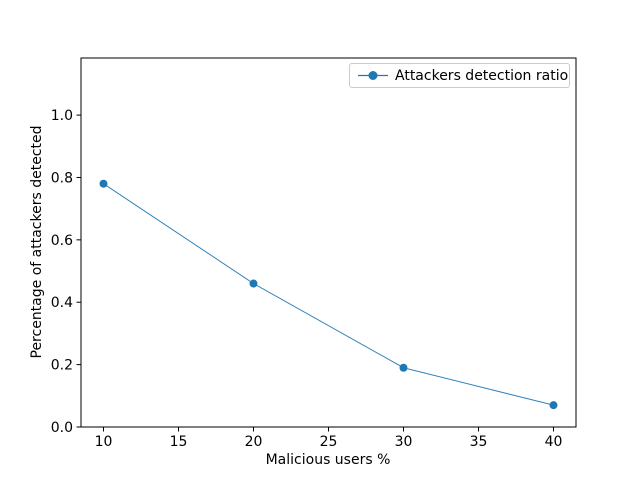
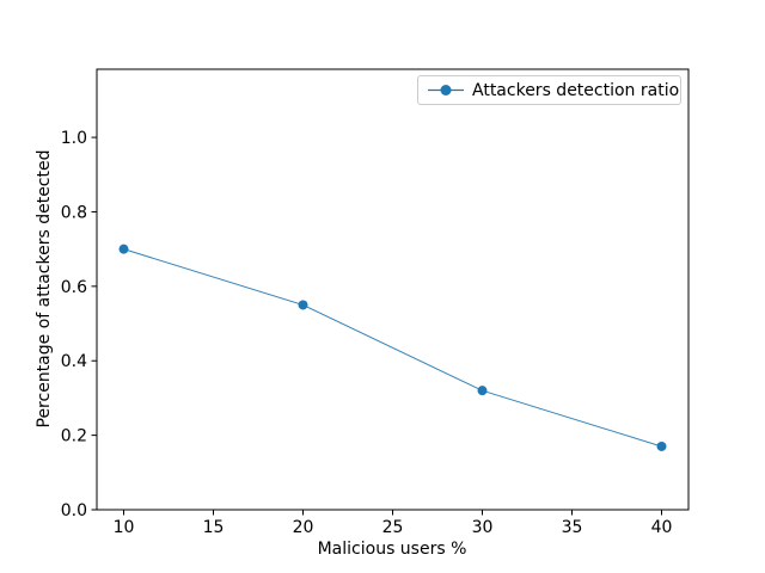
10: 0.78 -> 0.70
20: 0.46 -> 0.55
30: 0.19 -> 0.32
40: 0.07 -> 0.17
